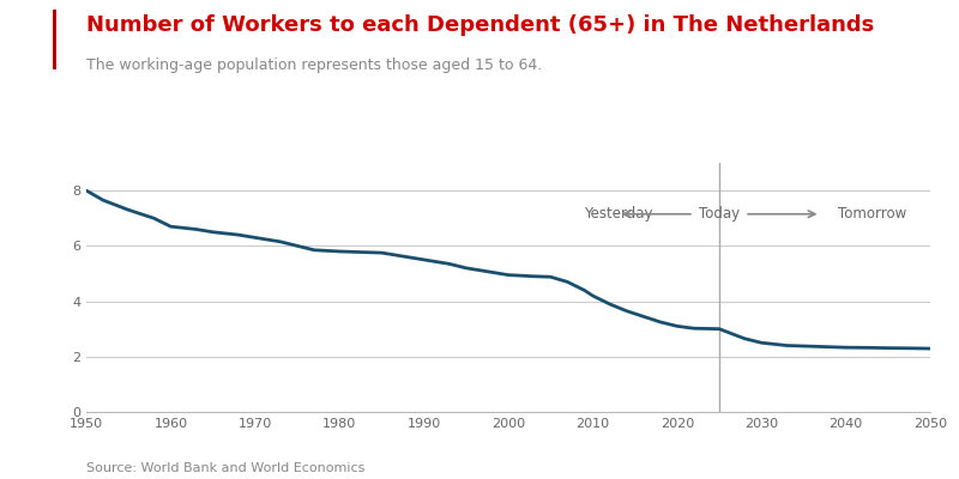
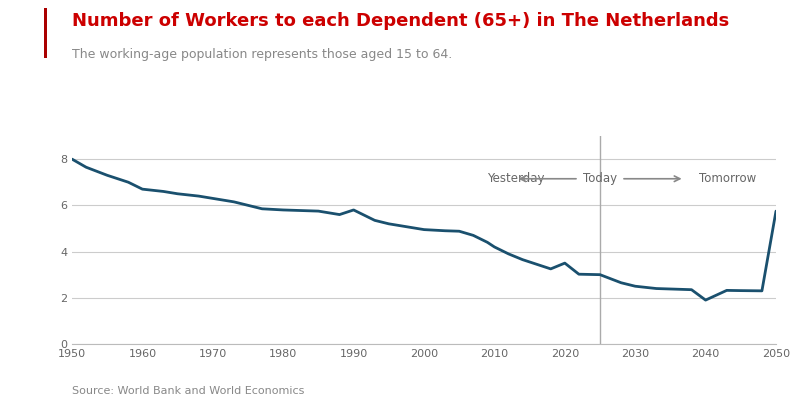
1990: 5.50 -> 5.80
2020: 3.10 -> 3.50
2040: 2.33 -> 1.90
2050: 2.29 -> 5.75
